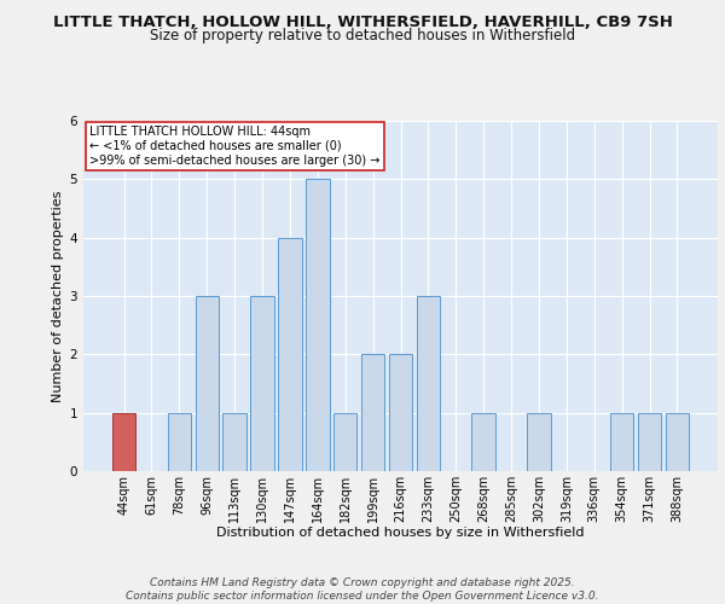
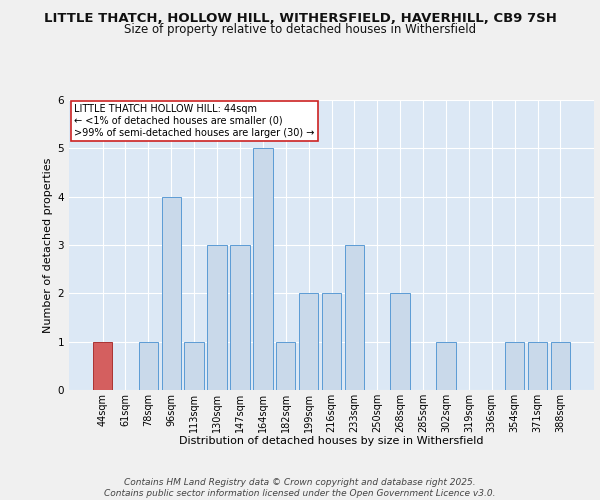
96sqm: 3 -> 4
147sqm: 4 -> 3
268sqm: 1 -> 2
